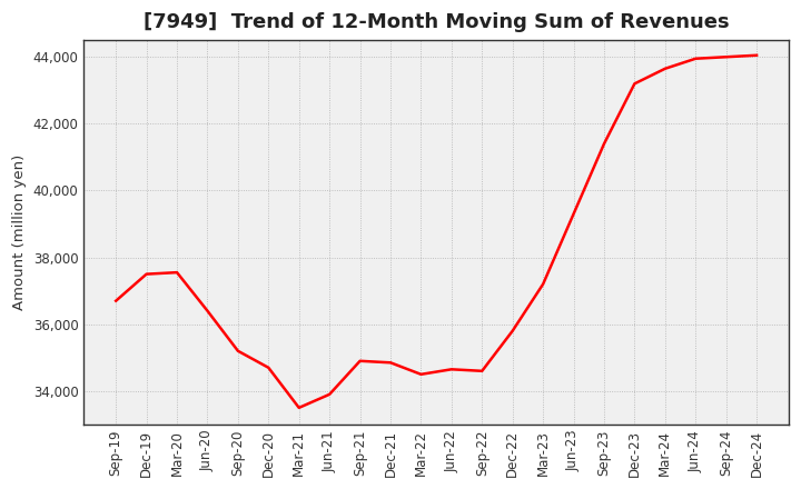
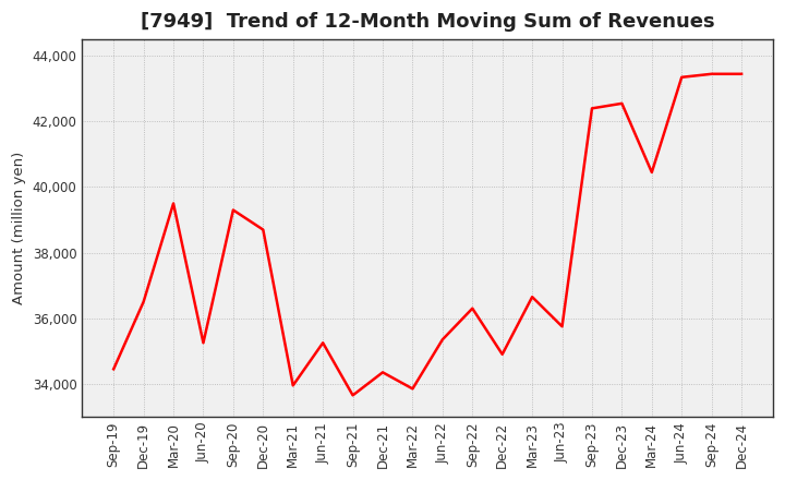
Sep-19: 36,700 -> 34,450
Dec-19: 37,500 -> 36,500
Mar-20: 37,550 -> 39,500
Jun-20: 36,400 -> 35,250
Sep-20: 35,200 -> 39,300
Dec-20: 34,700 -> 38,700
Mar-21: 33,500 -> 33,950
Jun-21: 33,900 -> 35,250
Sep-21: 34,900 -> 33,650
Dec-21: 34,850 -> 34,350
Mar-22: 34,500 -> 33,850
Jun-22: 34,650 -> 35,350
Sep-22: 34,600 -> 36,300
Dec-22: 35,800 -> 34,900
Mar-23: 37,200 -> 36,650
Jun-23: 39,300 -> 35,750
Sep-23: 41,400 -> 42,400
Dec-23: 43,200 -> 42,550
Mar-24: 43,650 -> 40,450
Jun-24: 43,950 -> 43,350
Sep-24: 44,000 -> 43,450
Dec-24: 44,050 -> 43,450
